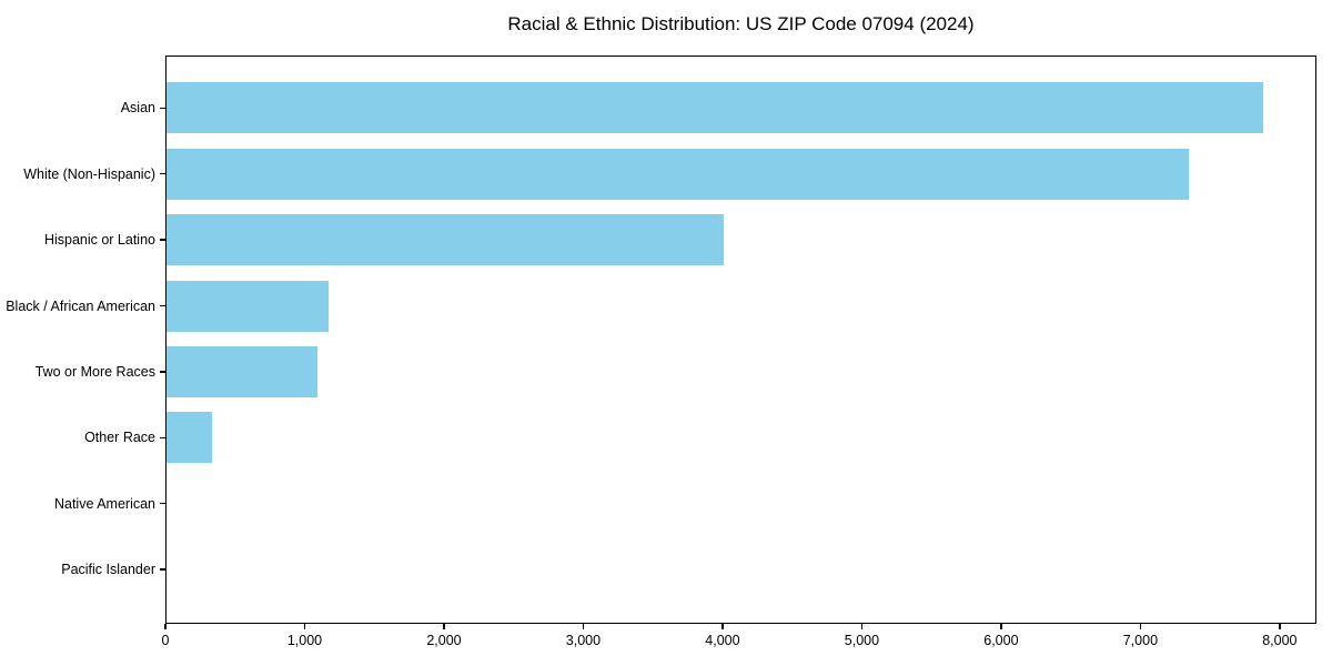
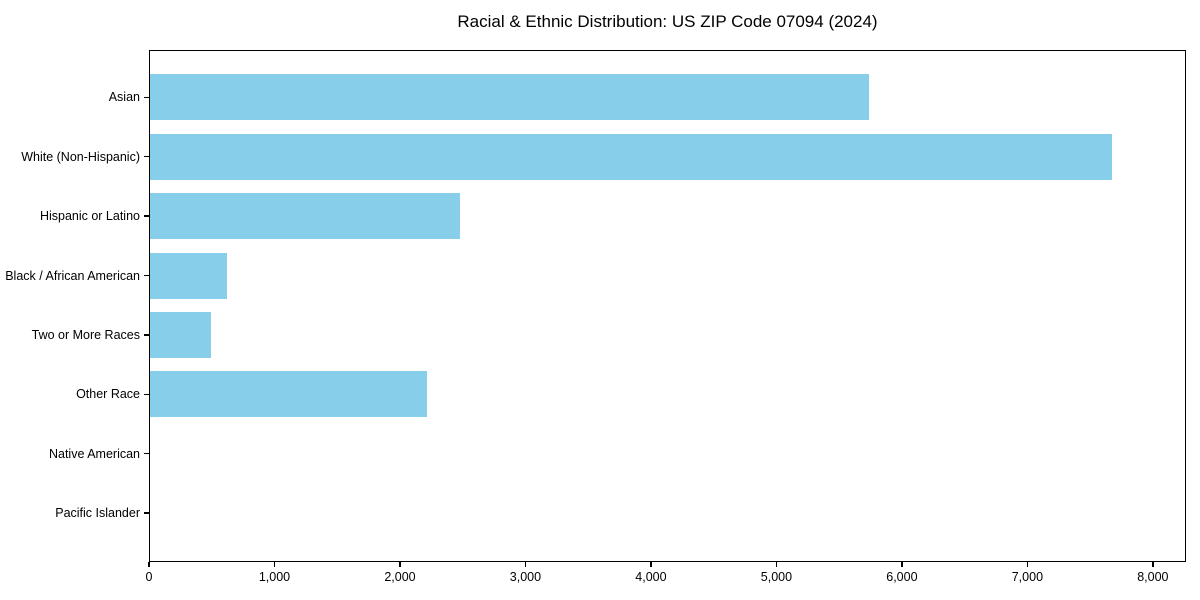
Asian: 7870 -> 5730
White (Non-Hispanic): 7340 -> 7670
Hispanic or Latino: 4000 -> 2470
Black / African American: 1160 -> 610
Two or More Races: 1080 -> 490
Other Race: 330 -> 2210
